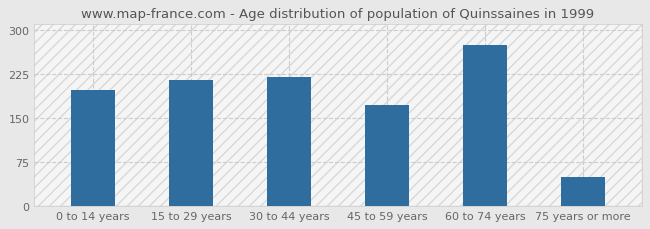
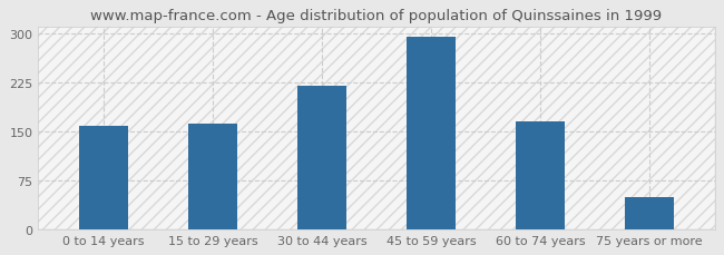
0 to 14 years: 198 -> 158
15 to 29 years: 214 -> 162
45 to 59 years: 172 -> 295
60 to 74 years: 274 -> 165
